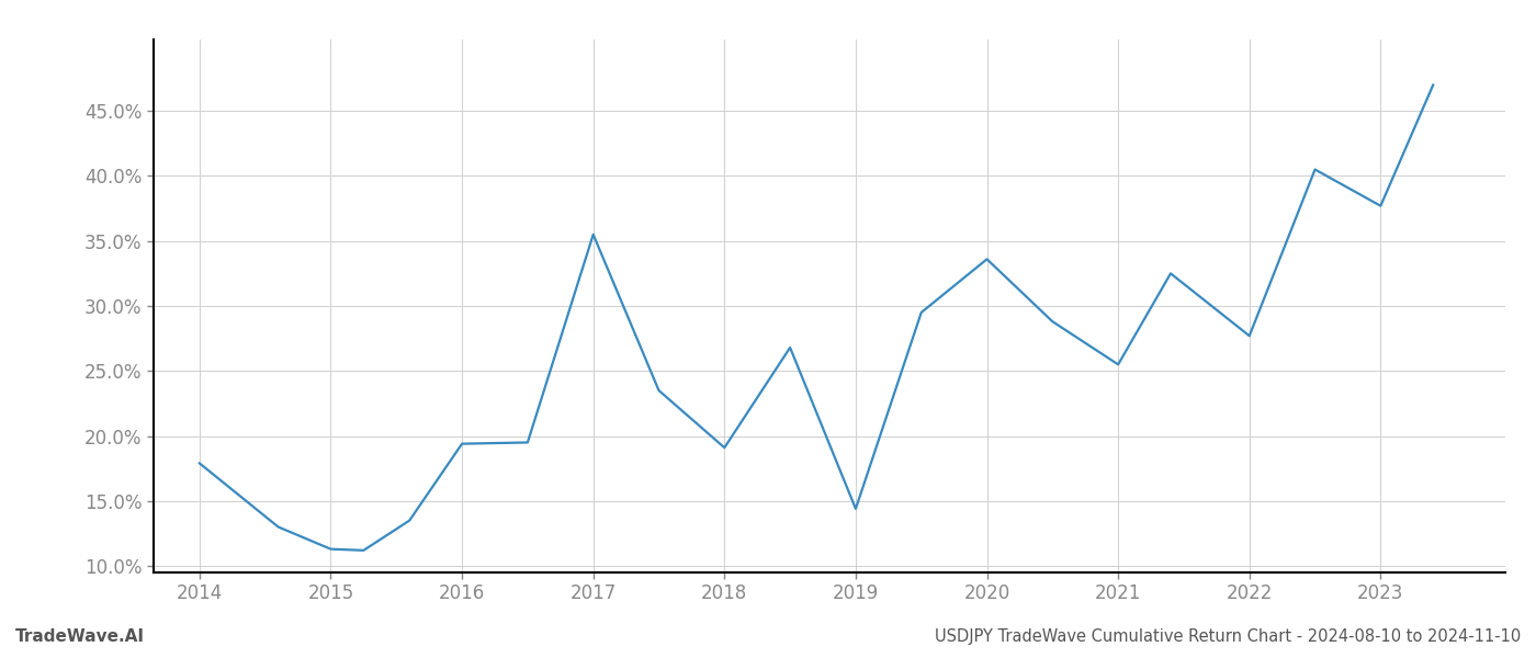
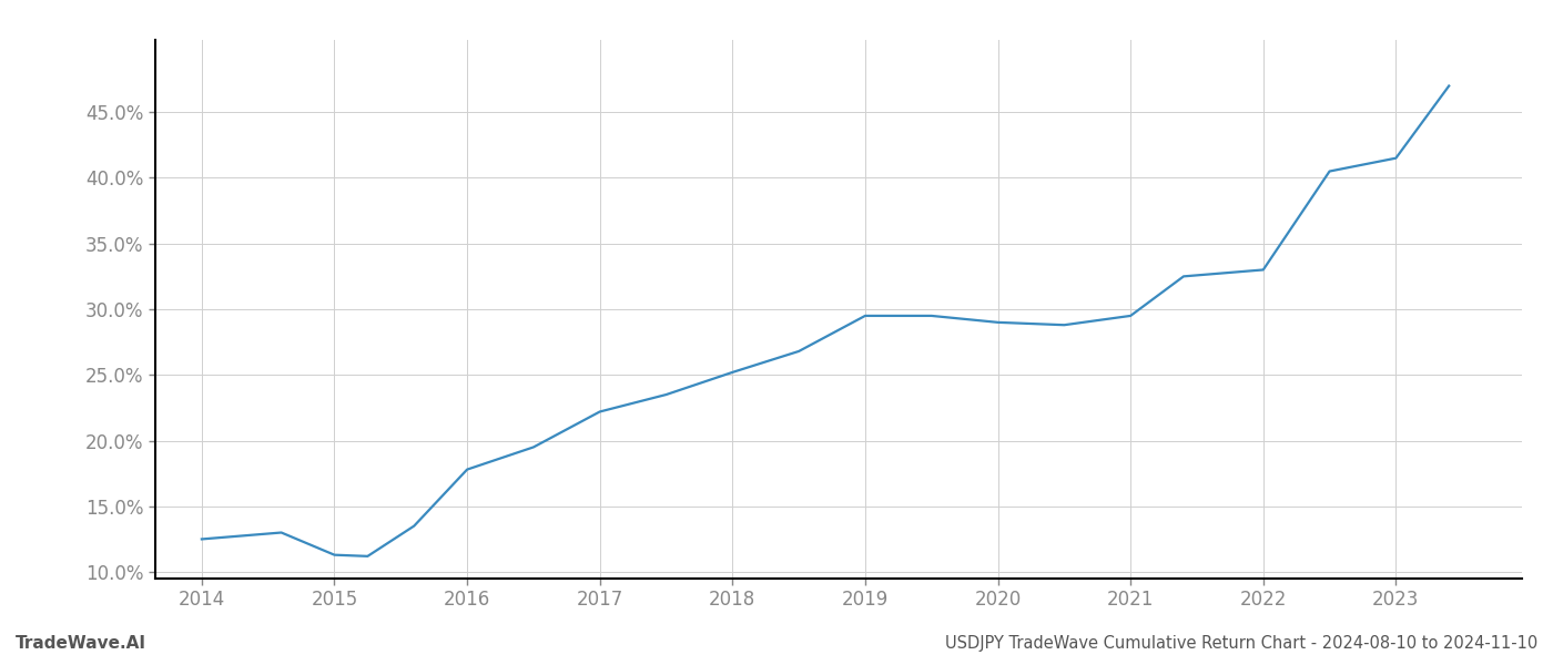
2014: 17.9% -> 12.5%
2016: 19.4% -> 17.8%
2017: 35.5% -> 22.2%
2018: 19.1% -> 25.2%
2019: 14.4% -> 29.5%
2020: 33.6% -> 29.0%
2021: 25.5% -> 29.5%
2022: 27.7% -> 33.0%
2023: 37.7% -> 41.5%
